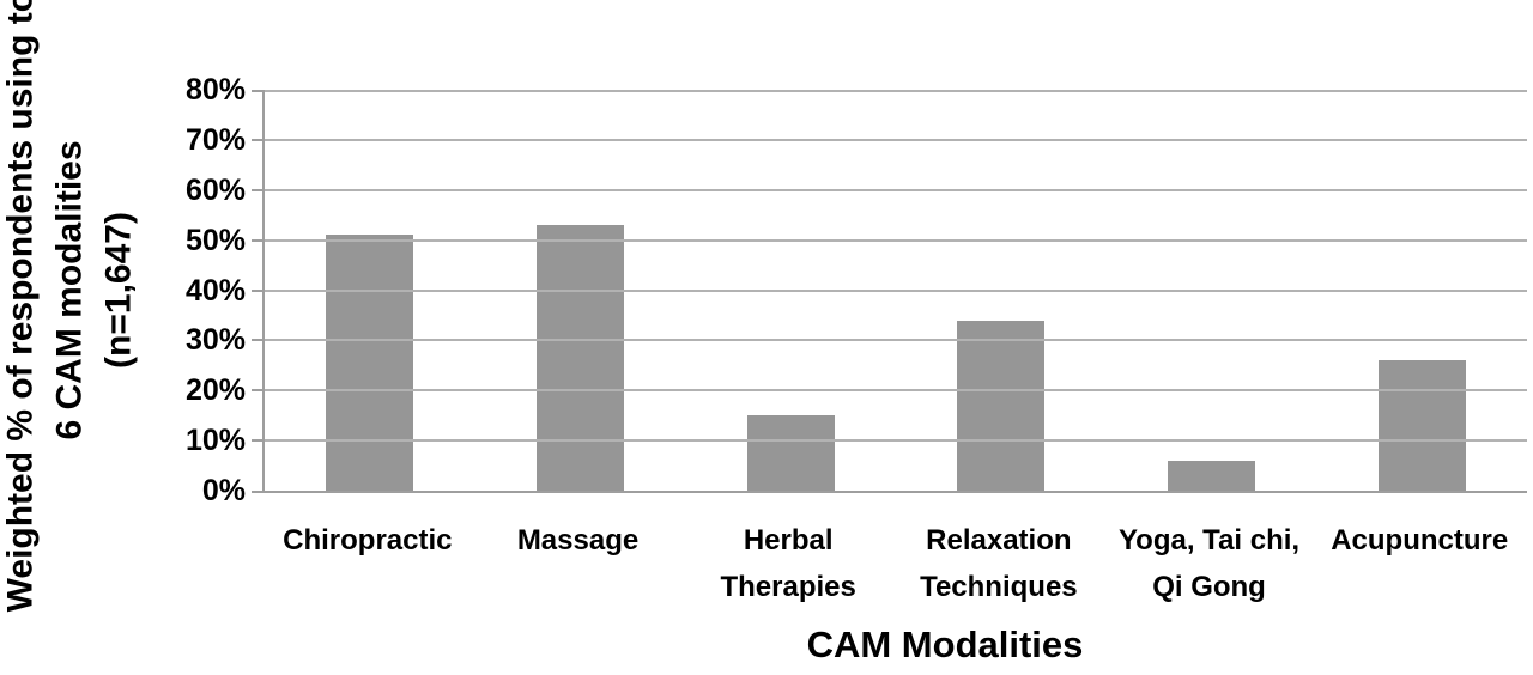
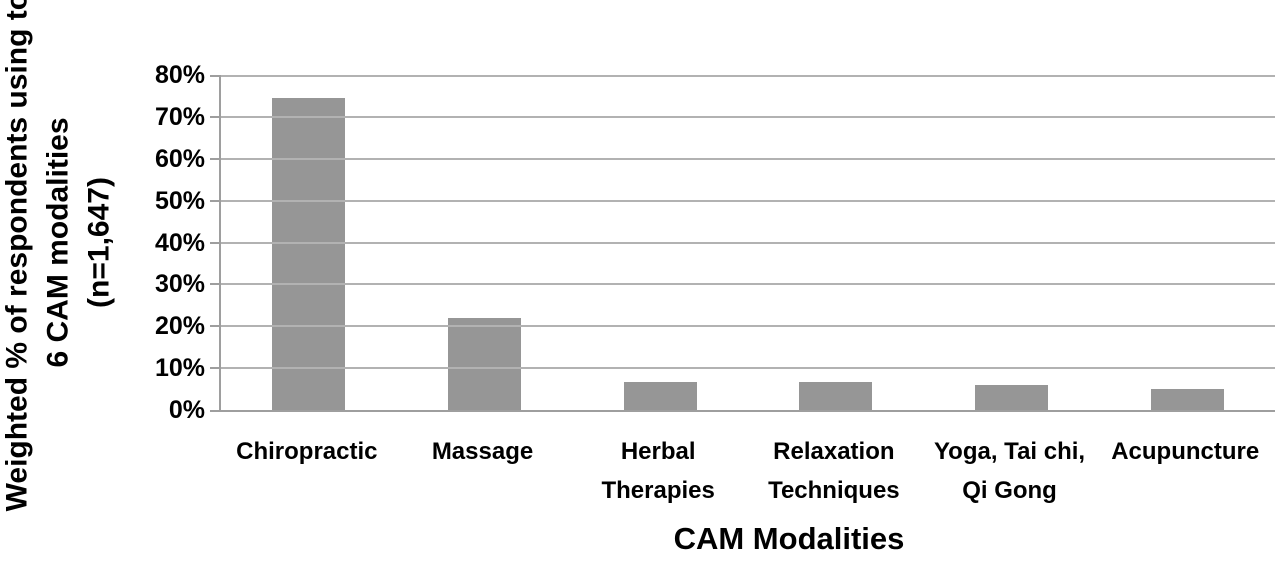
Chiropractic: 51% -> 74%
Massage: 53% -> 22%
Herbal Therapies: 15% -> 7%
Relaxation Techniques: 34% -> 7%
Acupuncture: 26% -> 5%
